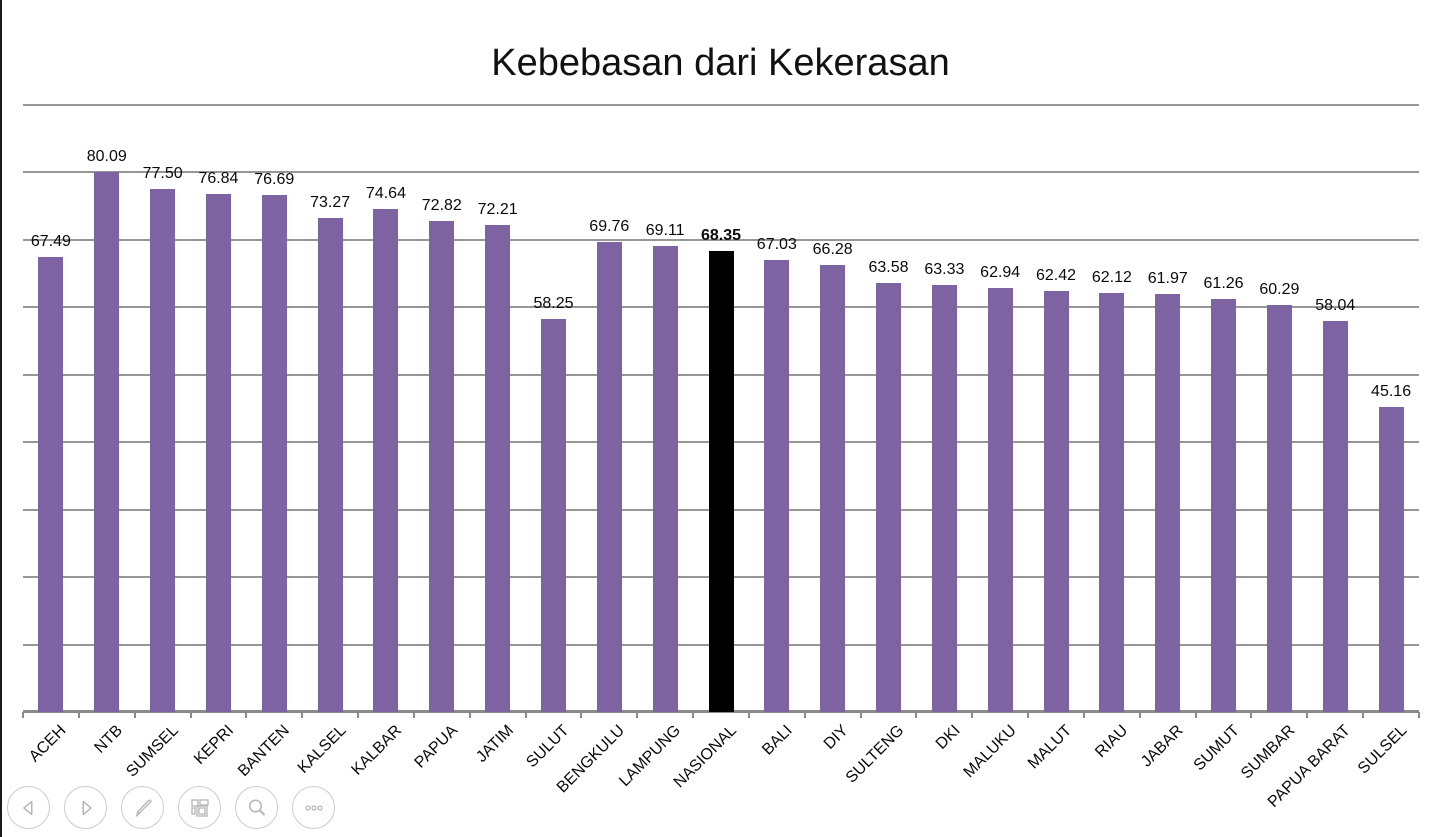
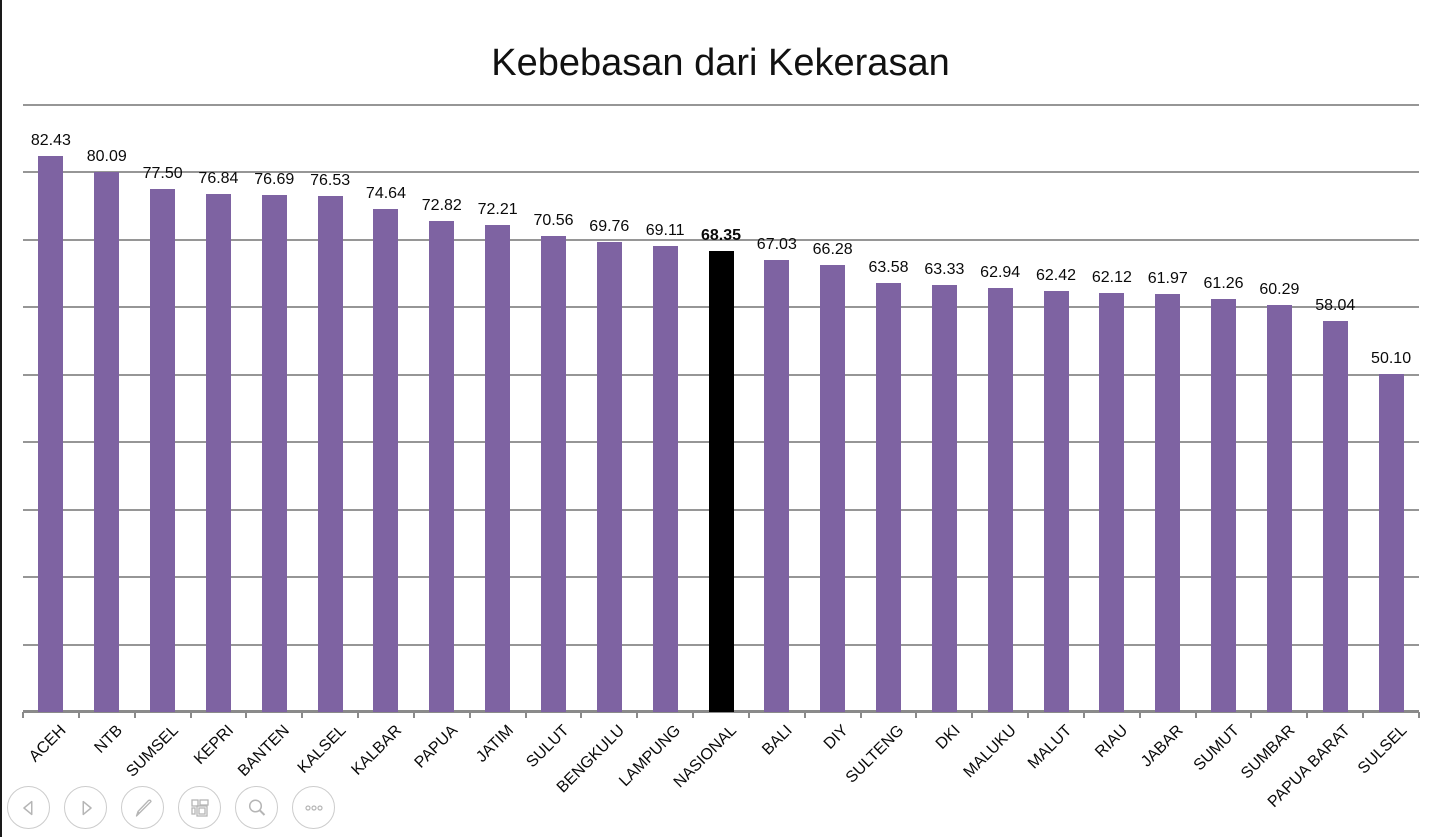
ACEH: 67.49 -> 82.43
KALSEL: 73.27 -> 76.53
SULUT: 58.25 -> 70.56
SULSEL: 45.16 -> 50.10
